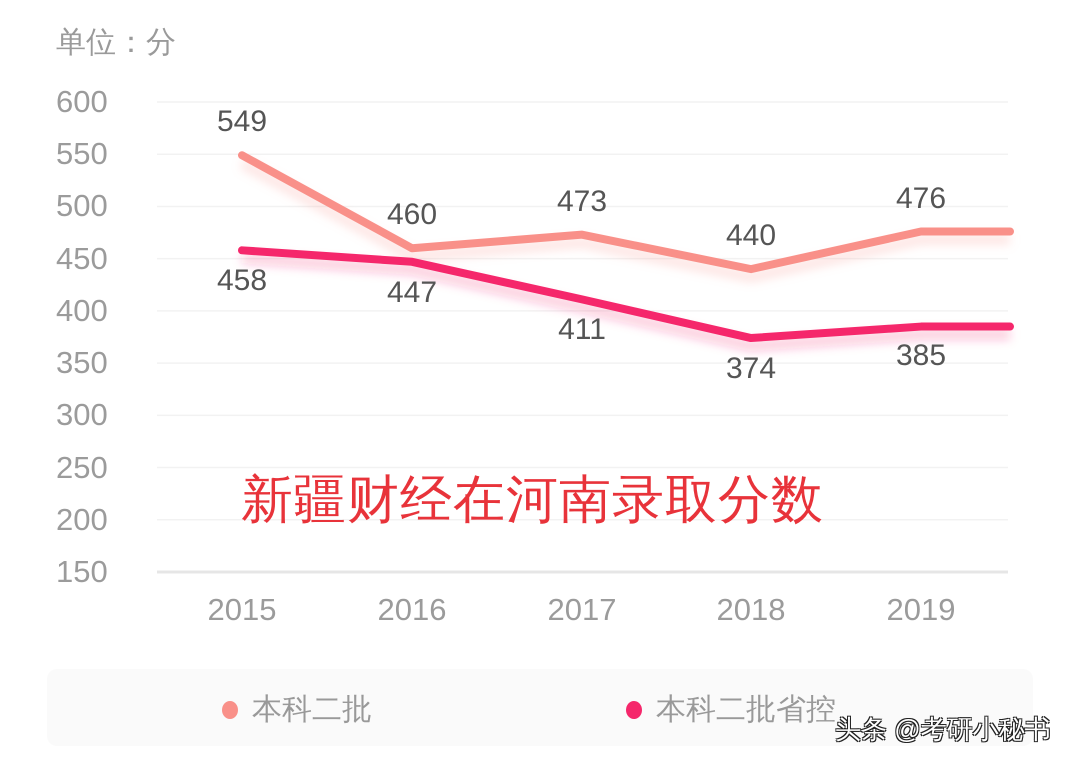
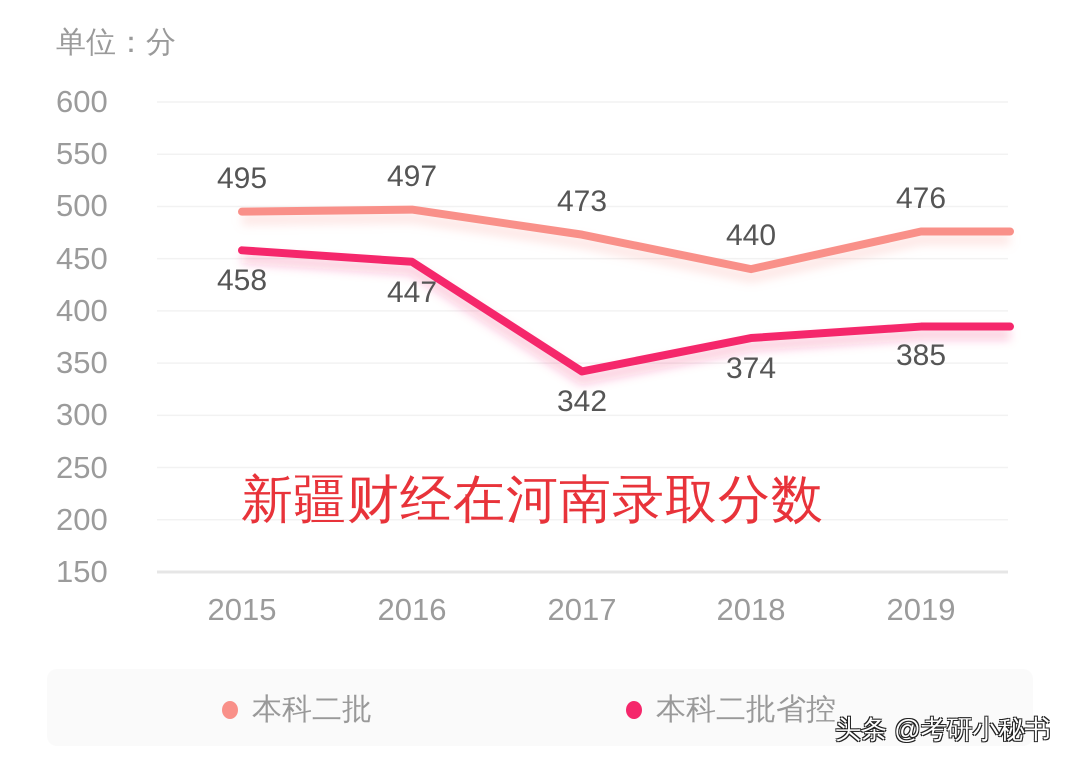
本科二批/2015: 549 -> 495
本科二批/2016: 460 -> 497
本科二批省控/2017: 411 -> 342
